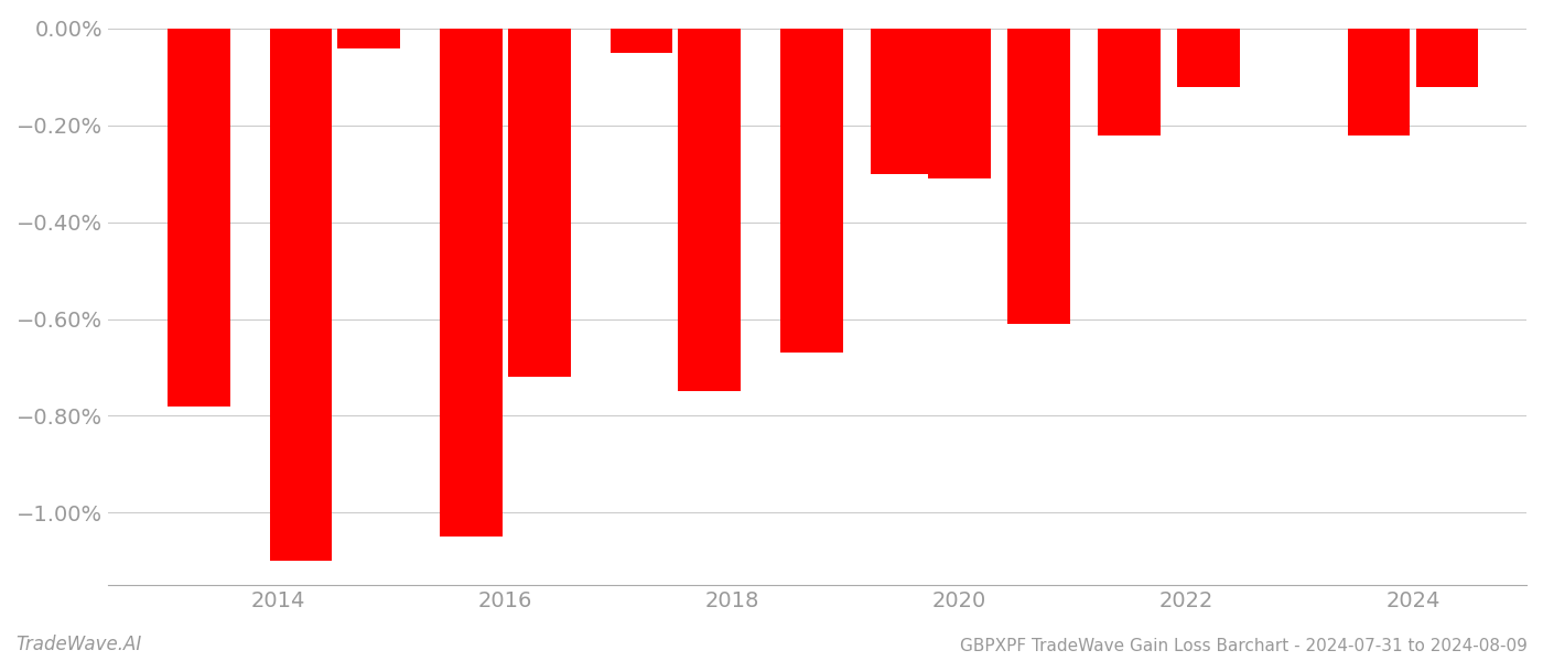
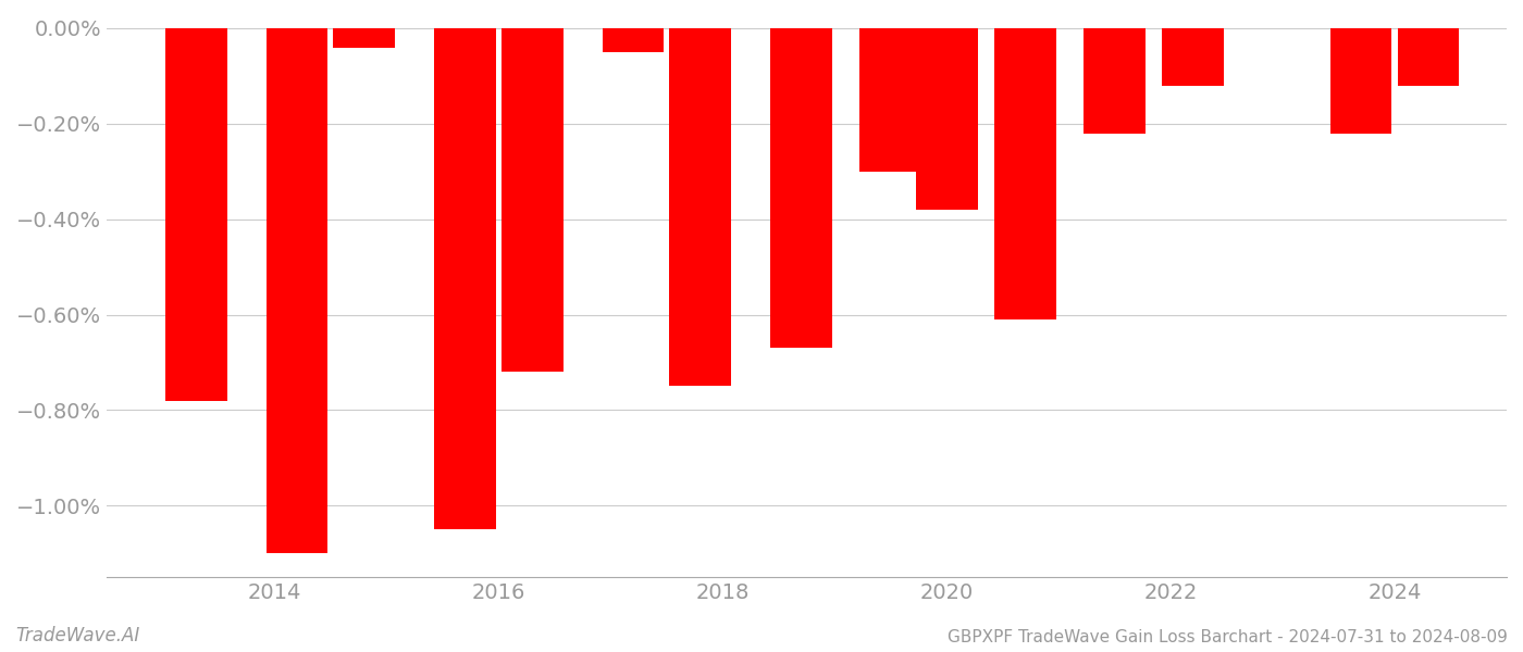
2020: -0.31% -> -0.38%
